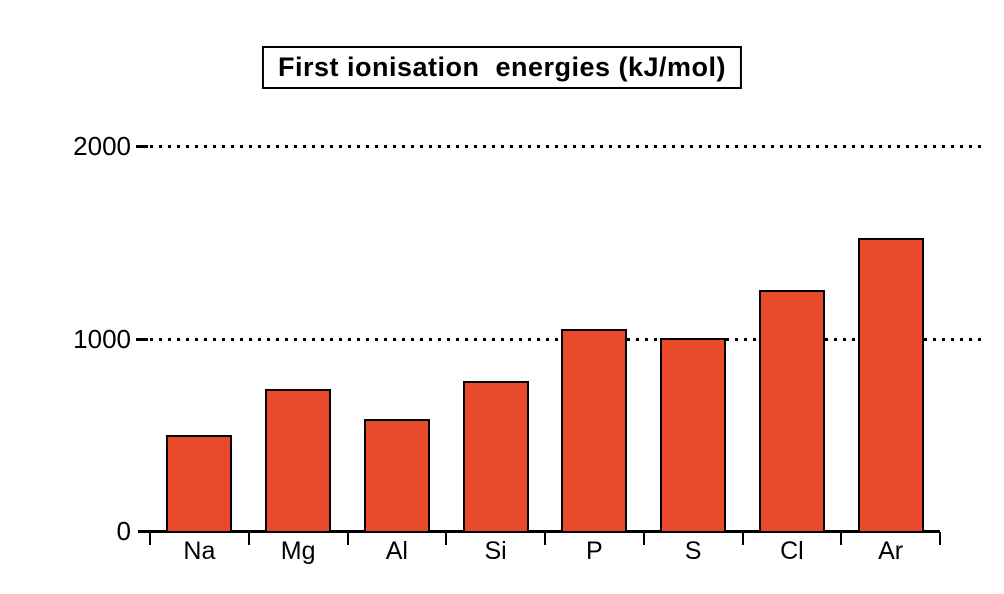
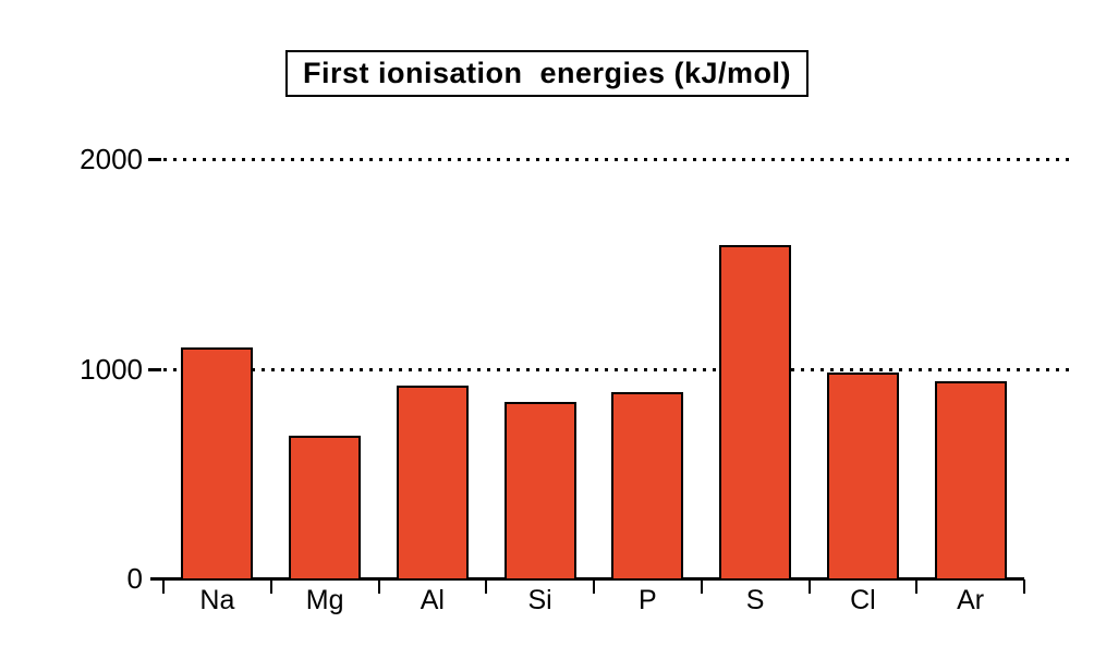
Na: 500 -> 1100
Mg: 740 -> 680
Al: 580 -> 920
Si: 780 -> 840
P: 1050 -> 890
S: 1000 -> 1590
Cl: 1250 -> 980
Ar: 1520 -> 940
